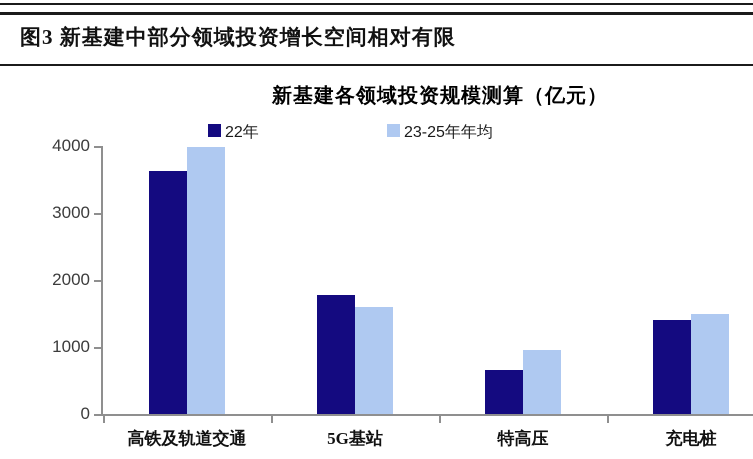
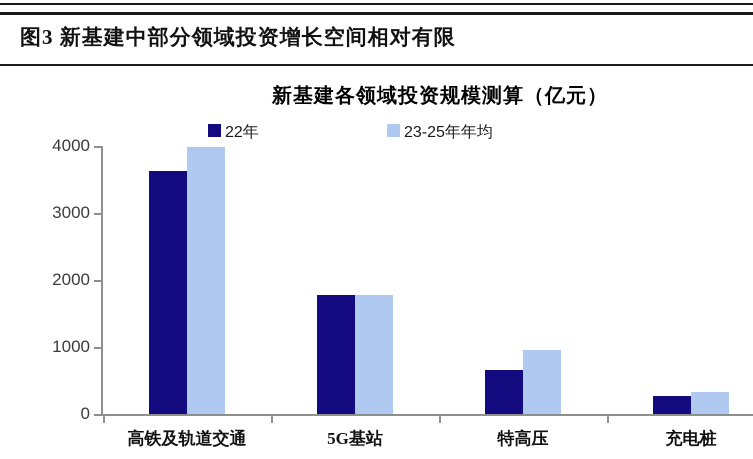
23-25年年均/5G基站: 1600 -> 1800
22年/充电桩: 1400 -> 300
23-25年年均/充电桩: 1500 -> 300
